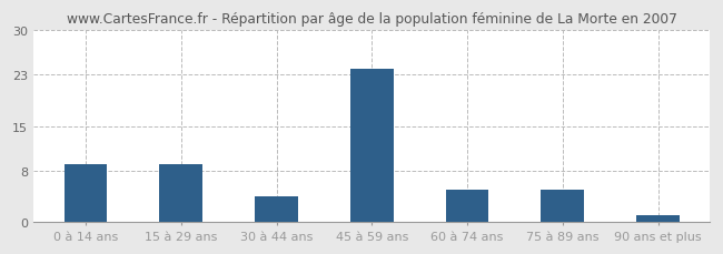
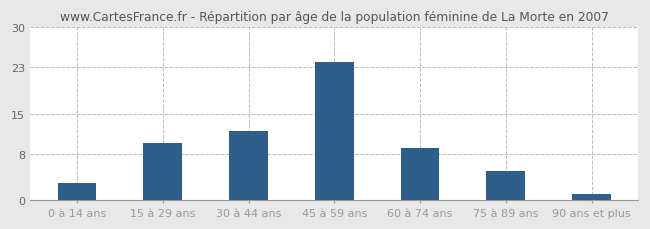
0 à 14 ans: 9 -> 3
15 à 29 ans: 9 -> 10
30 à 44 ans: 4 -> 12
60 à 74 ans: 5 -> 9
